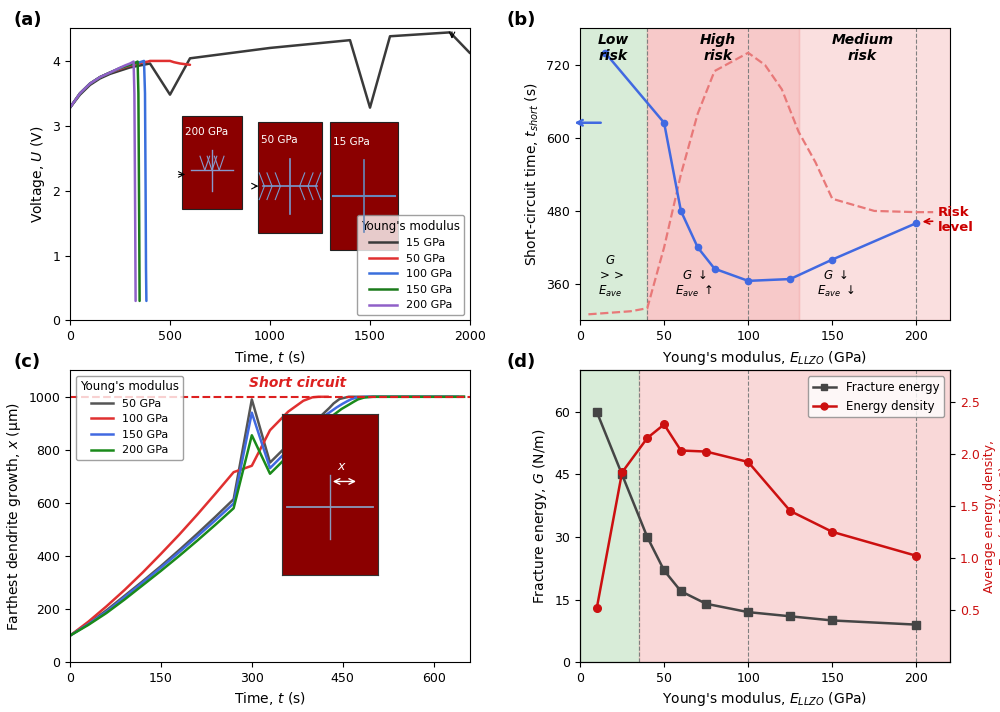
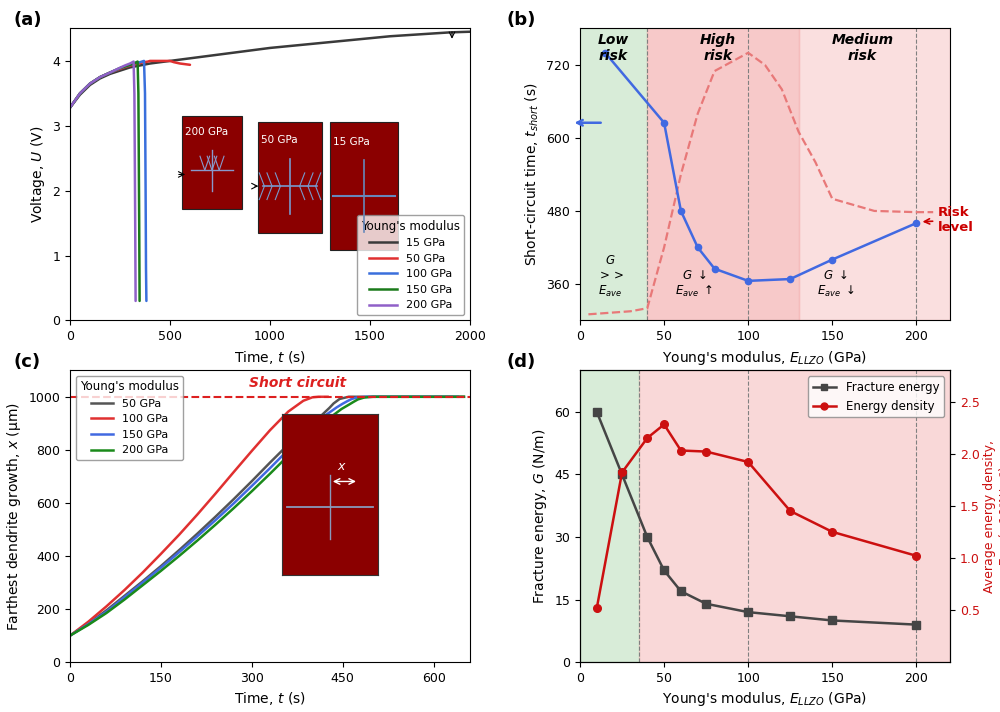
15 GPa/500: 3.48 -> 4.00
15 GPa/1500: 3.28 -> 4.35
15 GPa/2000: 4.12 -> 4.45
50 GPa/300: 990 -> 682
100 GPa/300: 740 -> 796
150 GPa/300: 940 -> 664
200 GPa/300: 855 -> 644
